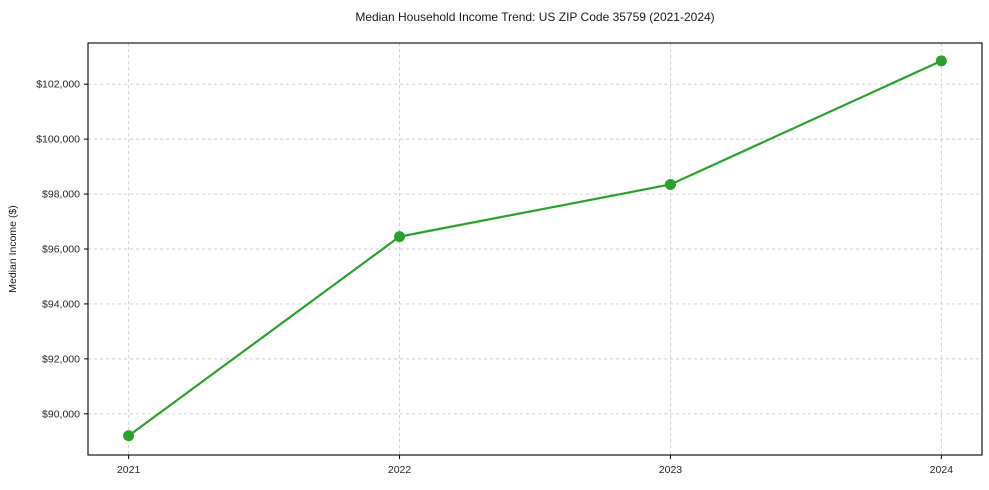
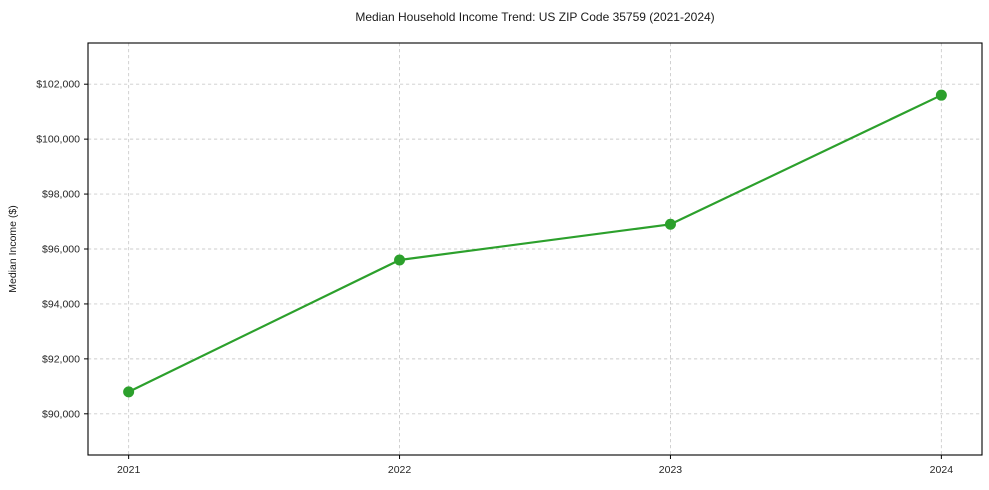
2021: $89200 -> $90800
2022: $96400 -> $95600
2023: $98400 -> $96900
2024: $102800 -> $101600
